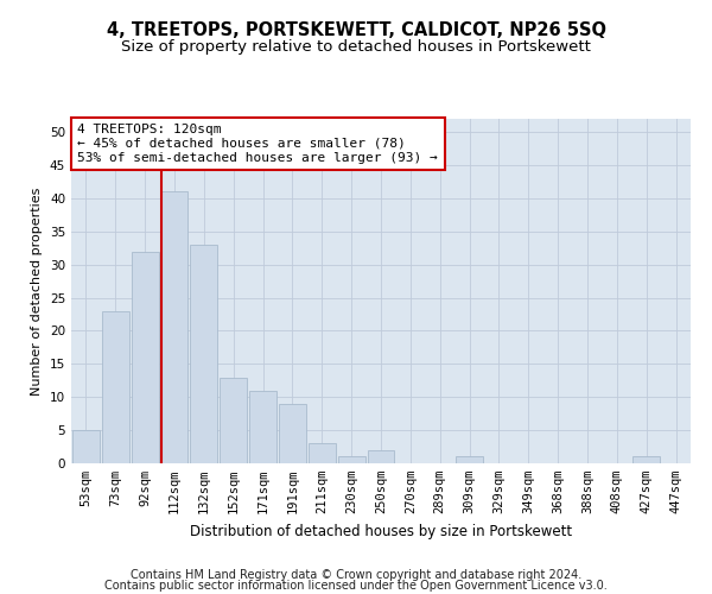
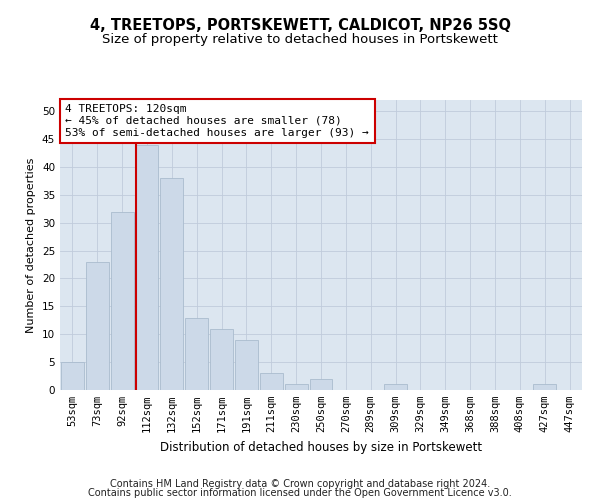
112sqm: 41 -> 44
132sqm: 33 -> 38
